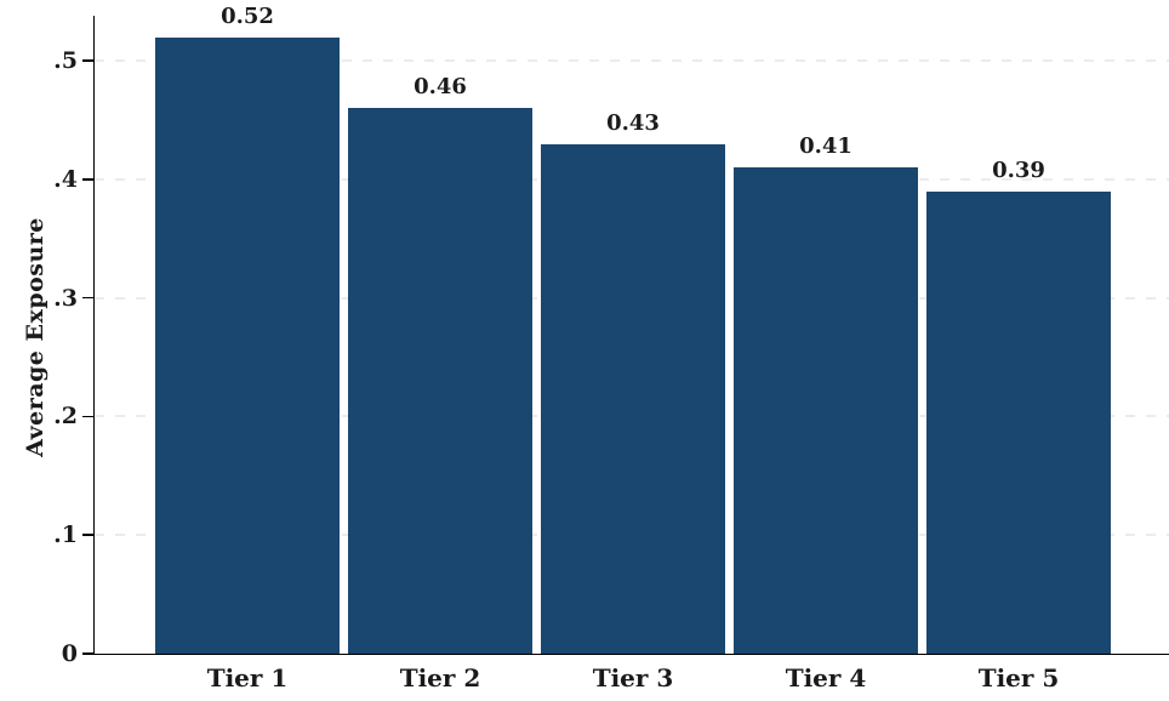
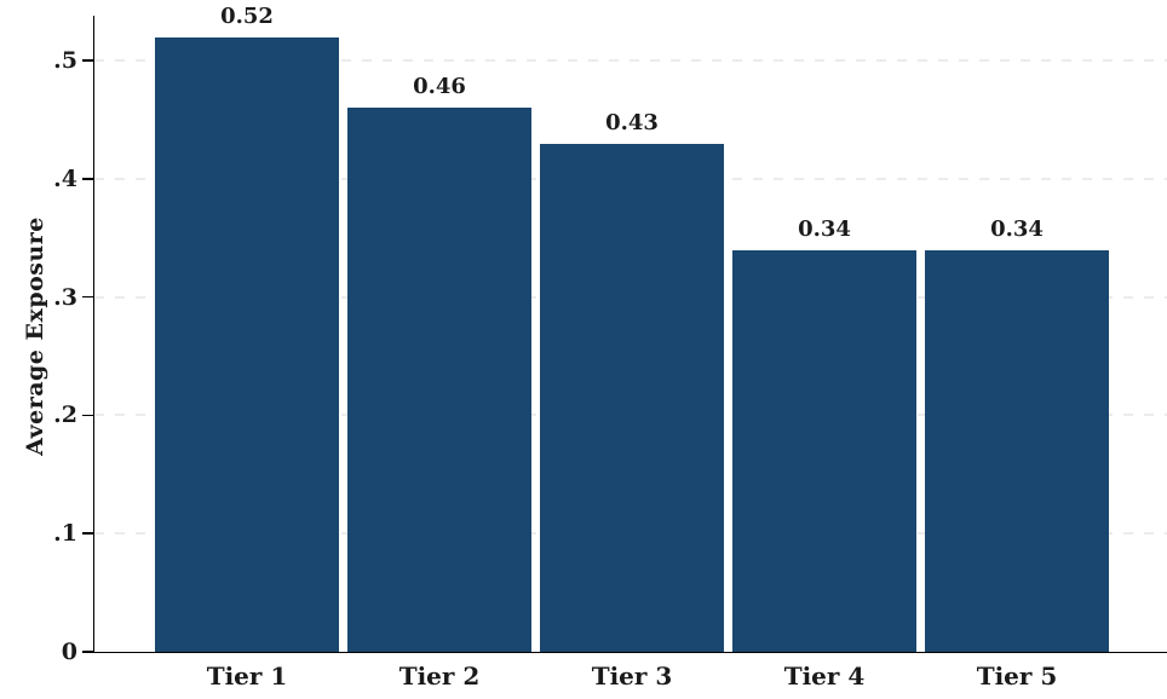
Tier 4: 0.41 -> 0.34
Tier 5: 0.39 -> 0.34
